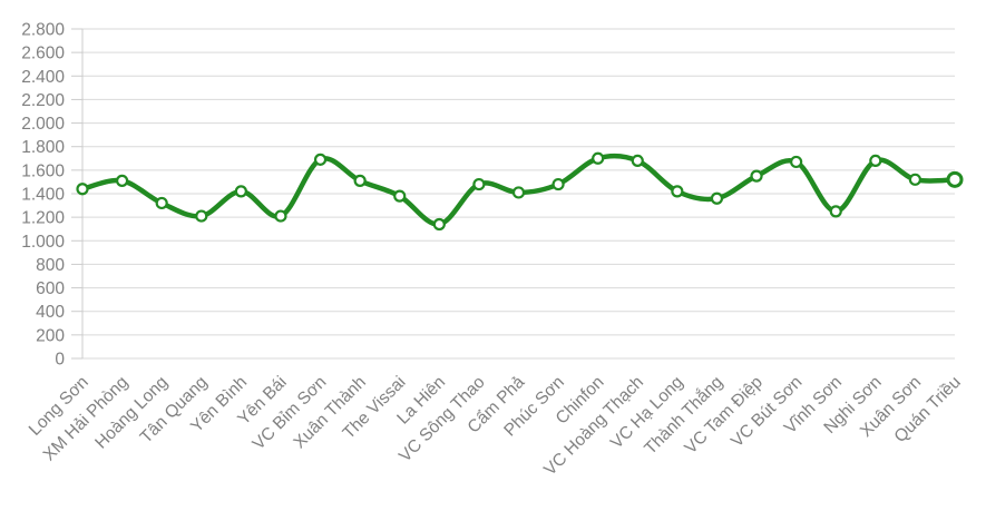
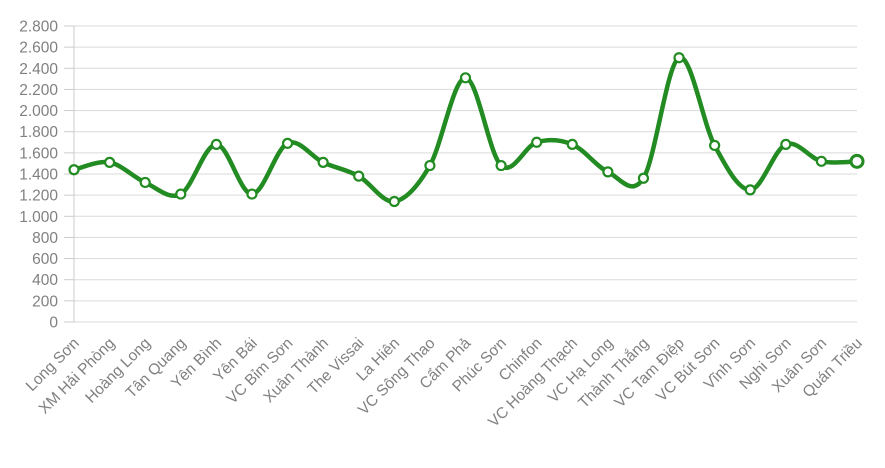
Yên Bình: 1420 -> 1680
Cẩm Phả: 1410 -> 2310
VC Tam Điệp: 1550 -> 2500
